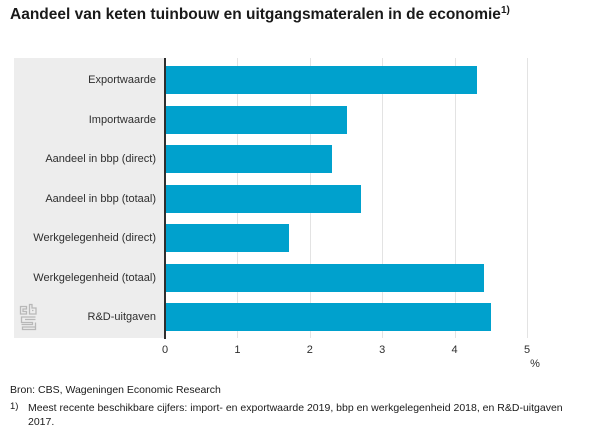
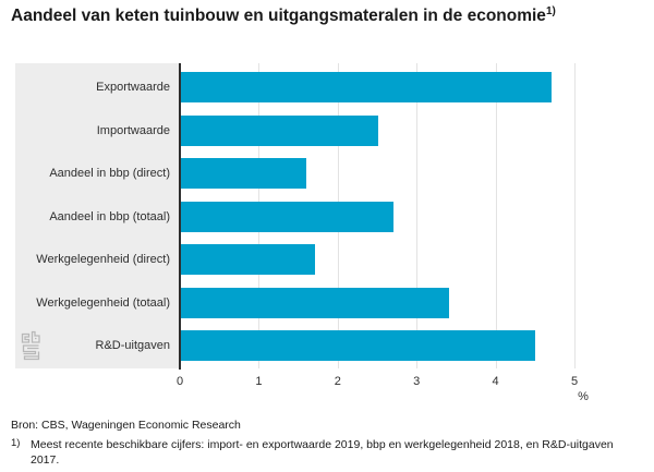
Exportwaarde: 4.3 -> 4.7
Aandeel in bbp (direct): 2.3 -> 1.6
Werkgelegenheid (totaal): 4.4 -> 3.4
